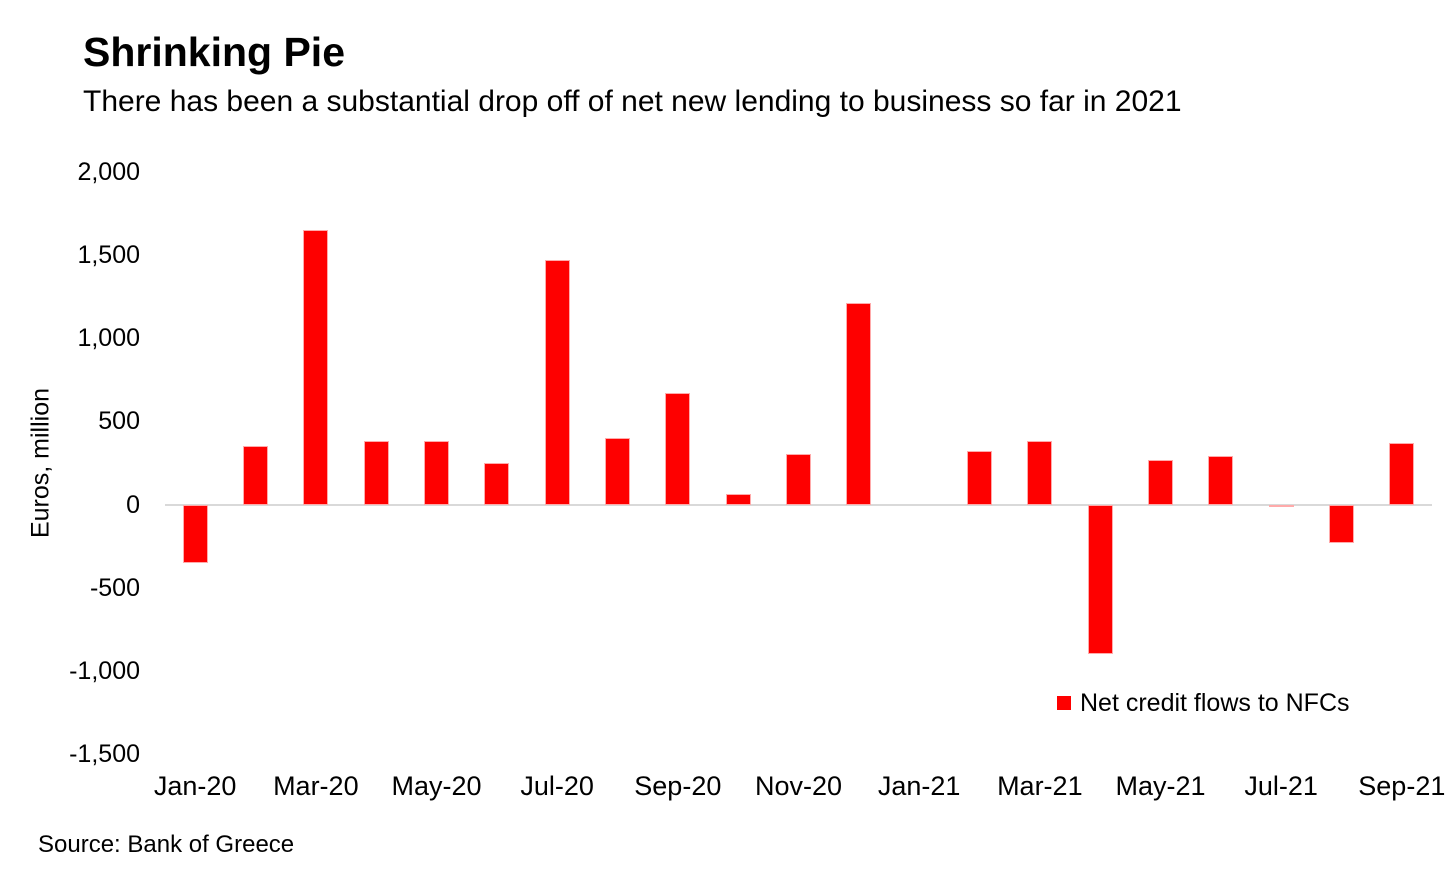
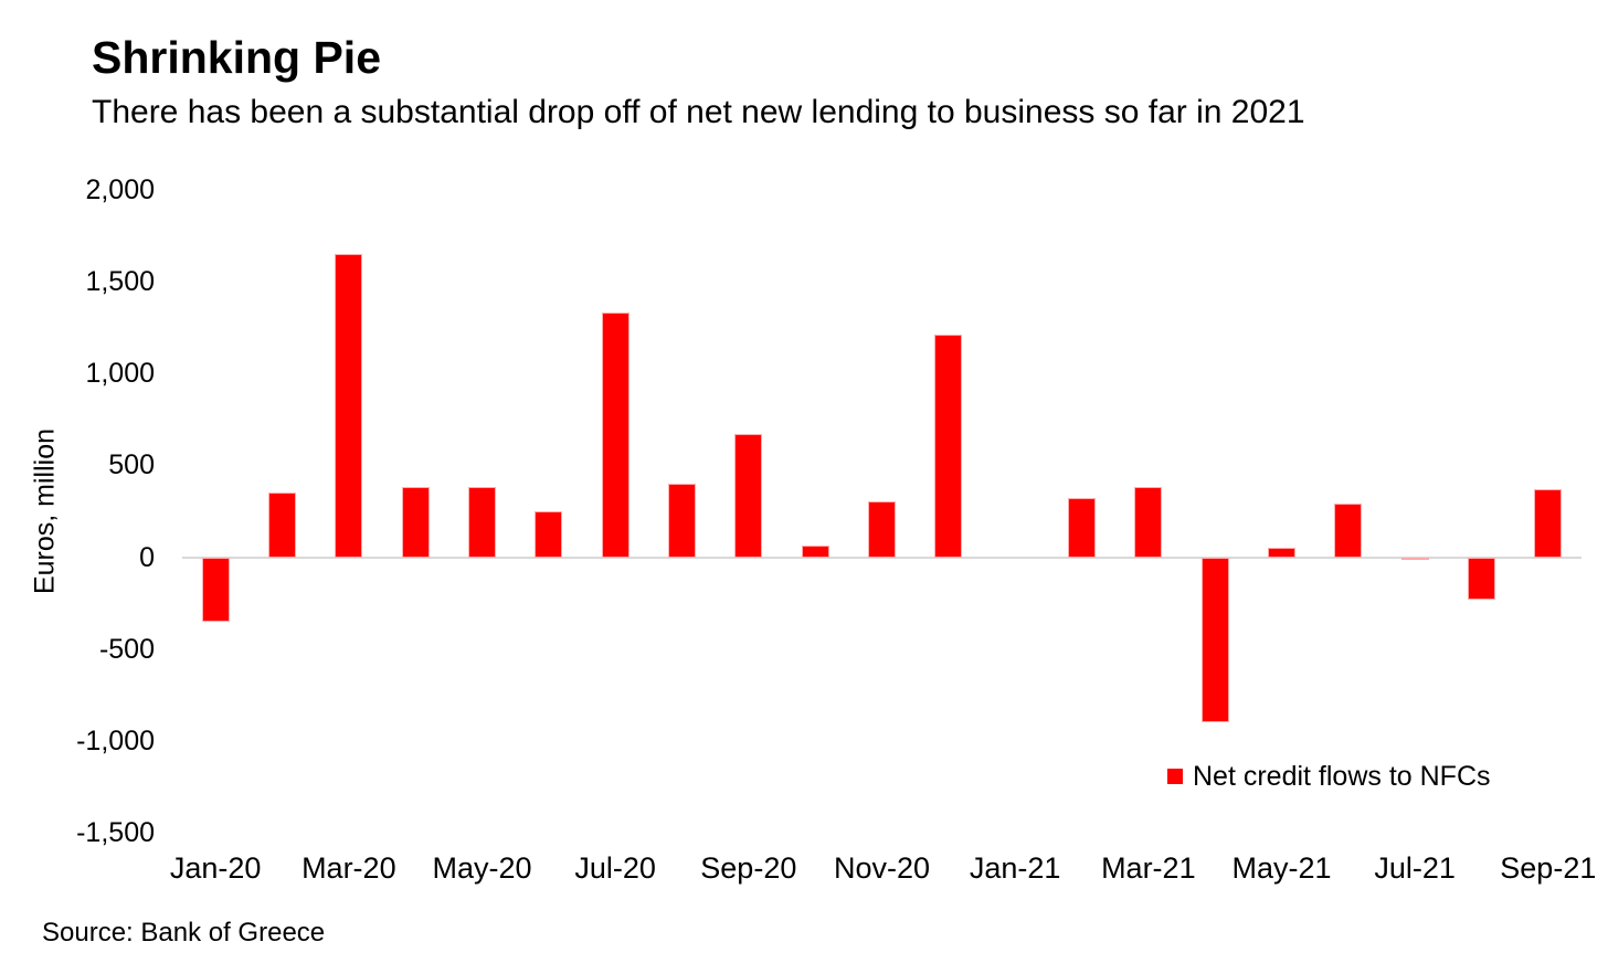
Jul-20: 1470 -> 1340
May-21: 270 -> 50
